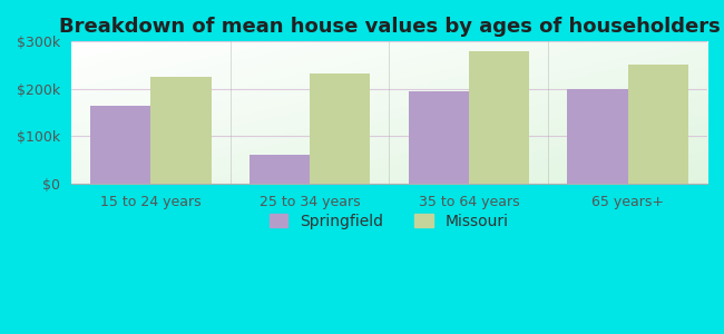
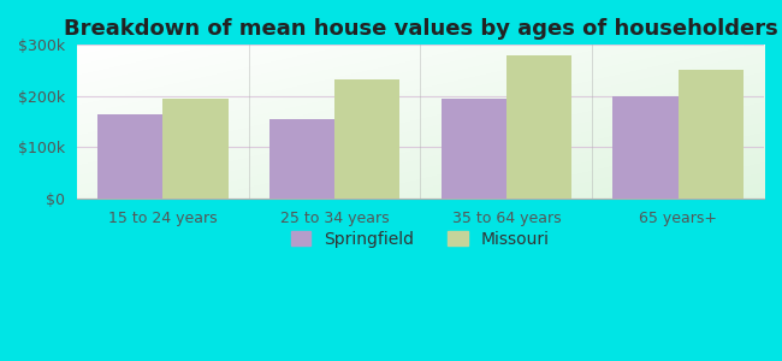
Missouri/15 to 24 years: $225k -> $195k
Springfield/25 to 34 years: $60k -> $155k
